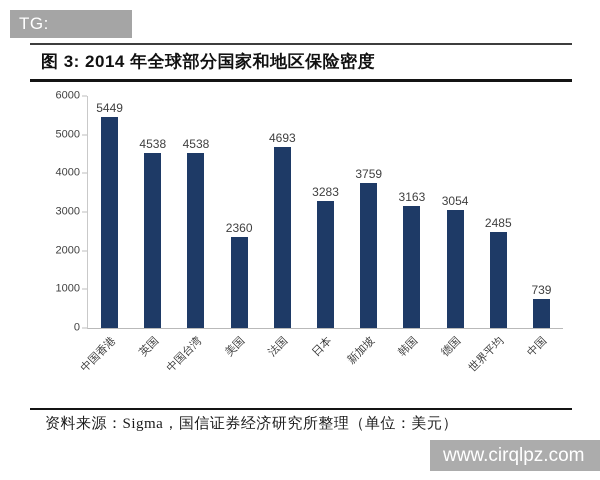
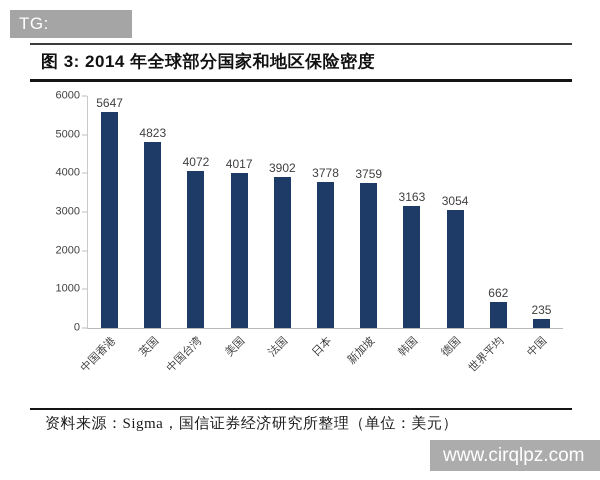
中国香港: 5449 -> 5647
英国: 4538 -> 4823
中国台湾: 4538 -> 4072
美国: 2360 -> 4017
法国: 4693 -> 3902
日本: 3283 -> 3778
世界平均: 2485 -> 662
中国: 739 -> 235
